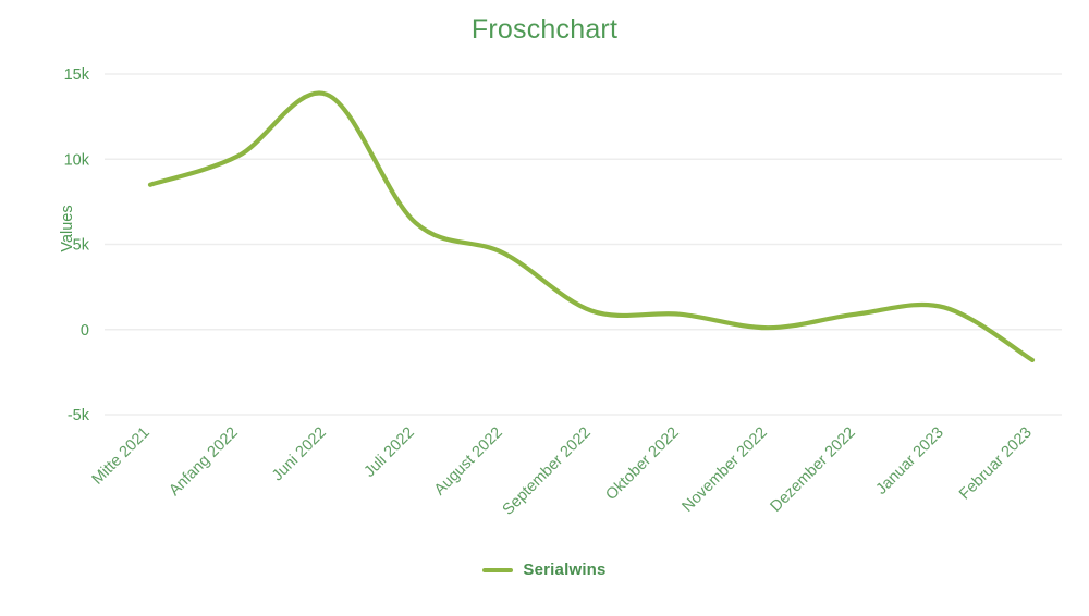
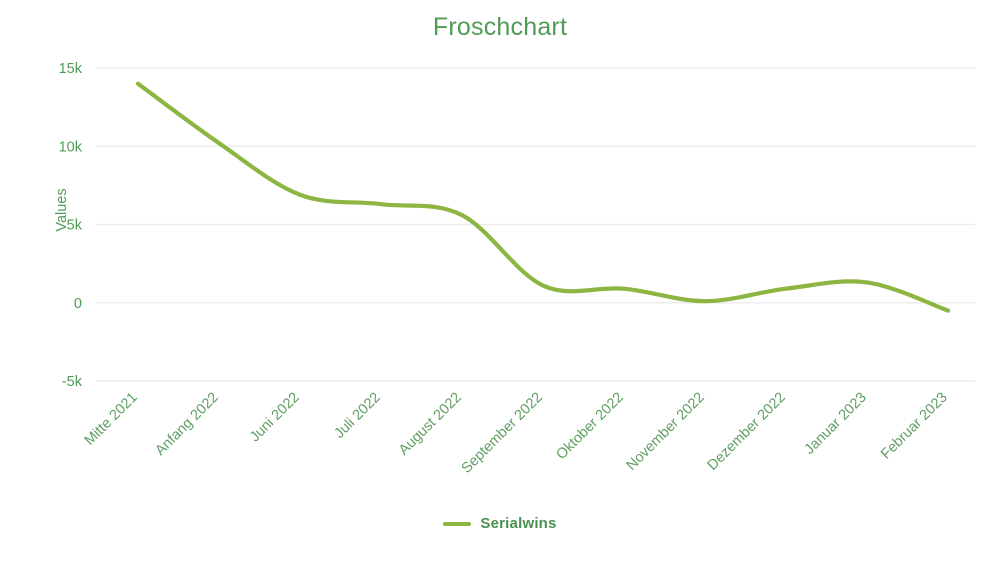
Mitte 2021: 8.5k -> 14.0k
Juni 2022: 13.8k -> 6.9k
August 2022: 4.5k -> 5.6k
Februar 2023: -1.8k -> -0.5k
